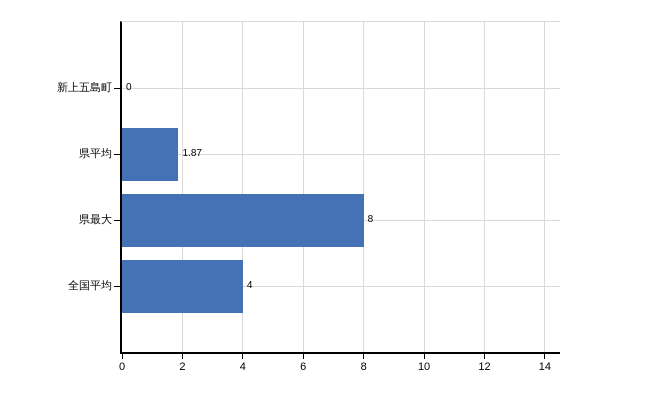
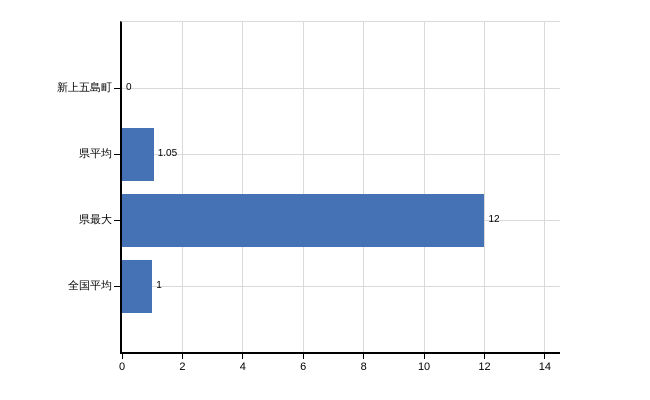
県平均: 1.87 -> 1.05
県最大: 8 -> 12
全国平均: 4 -> 1
